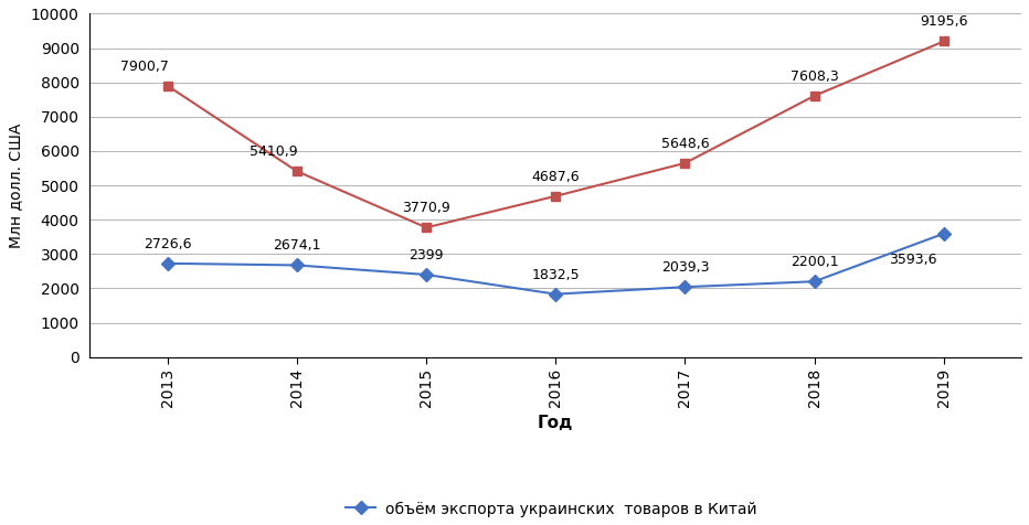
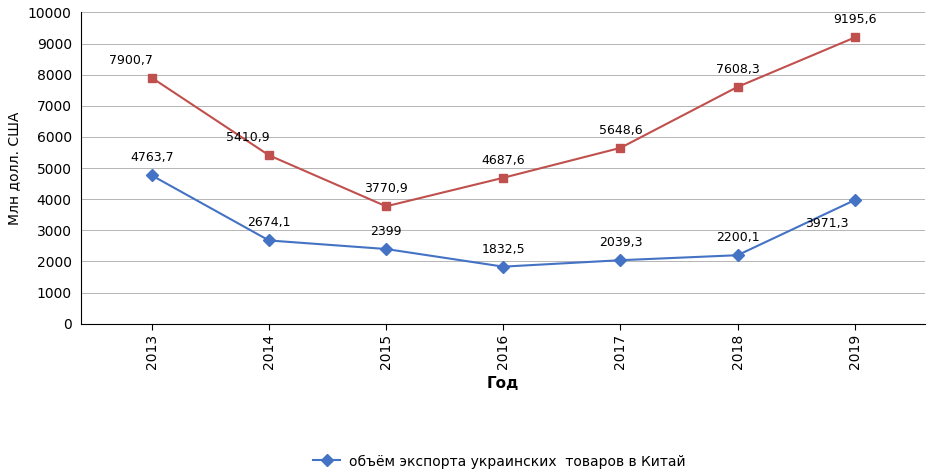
объём экспорта украинских товаров в Китай/2013: 2726,6 -> 4763,7
объём экспорта украинских товаров в Китай/2019: 3593,6 -> 3971,3
